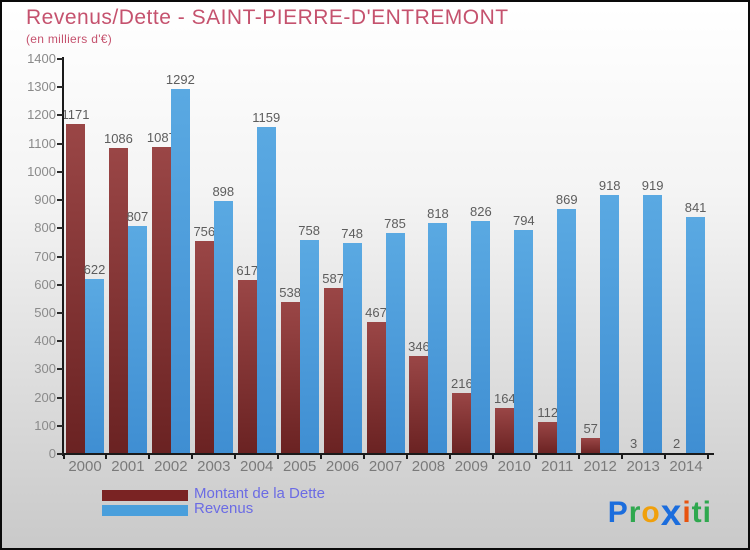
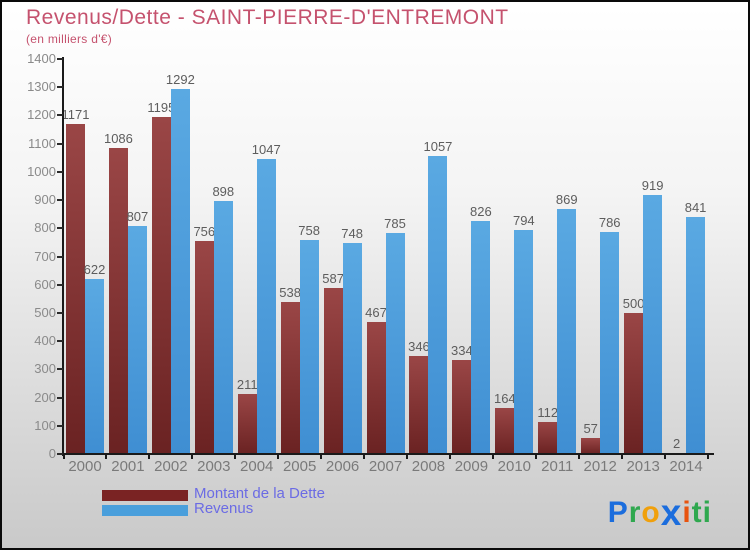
Montant de la Dette/2002: 1087 -> 1195
Montant de la Dette/2004: 617 -> 211
Revenus/2004: 1159 -> 1047
Revenus/2008: 818 -> 1057
Montant de la Dette/2009: 216 -> 334
Revenus/2012: 918 -> 786
Montant de la Dette/2013: 3 -> 500
